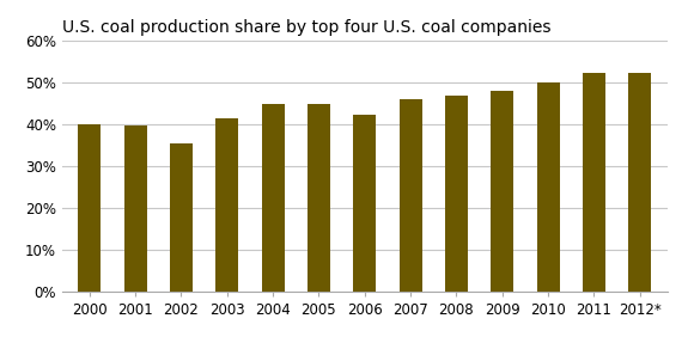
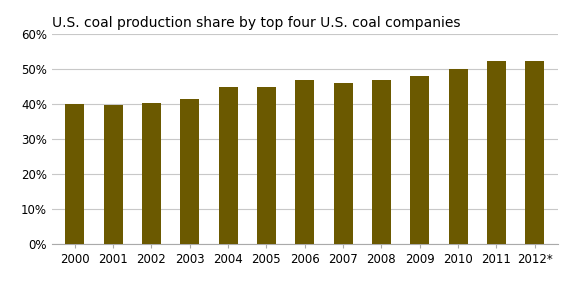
2002: 35.5% -> 40.5%
2006: 42.5% -> 47.0%
